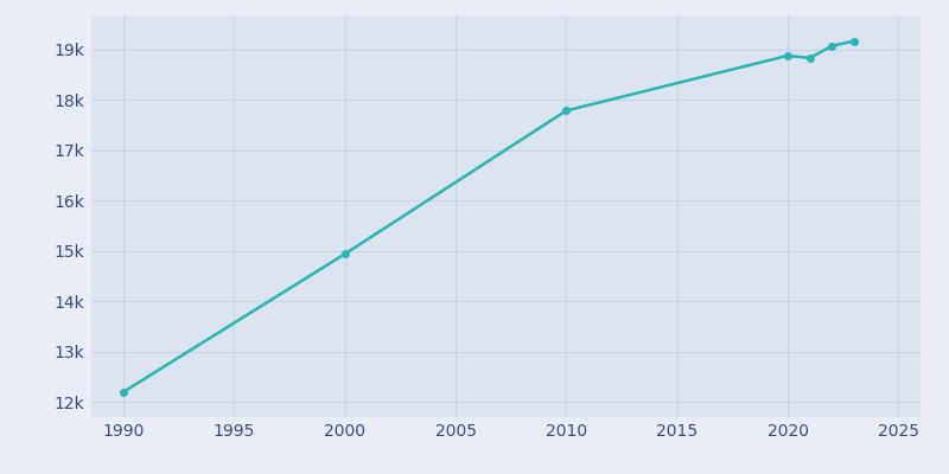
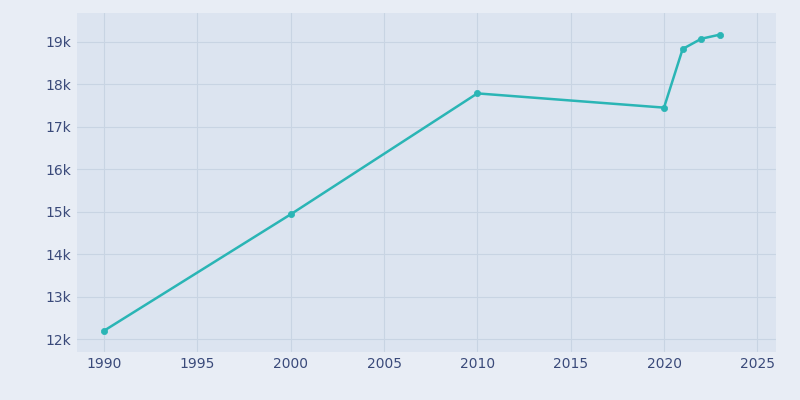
2020: 18.88k -> 17.45k
